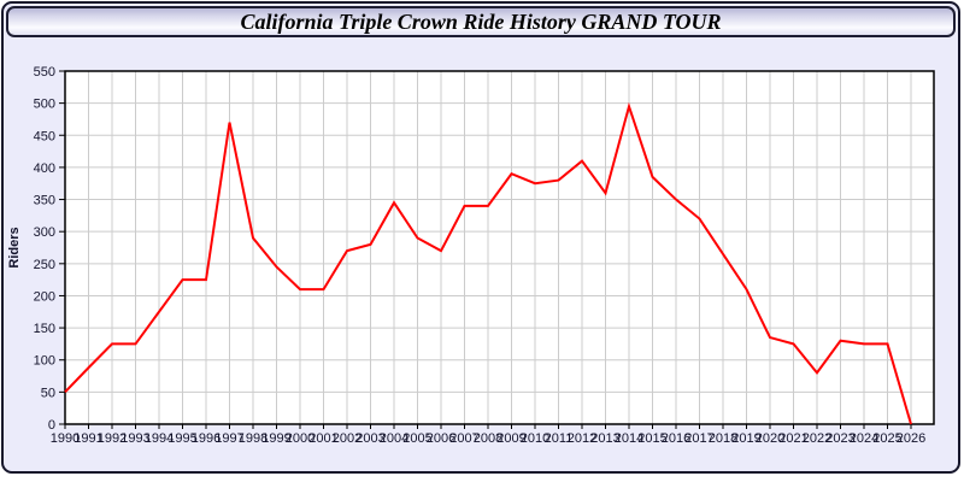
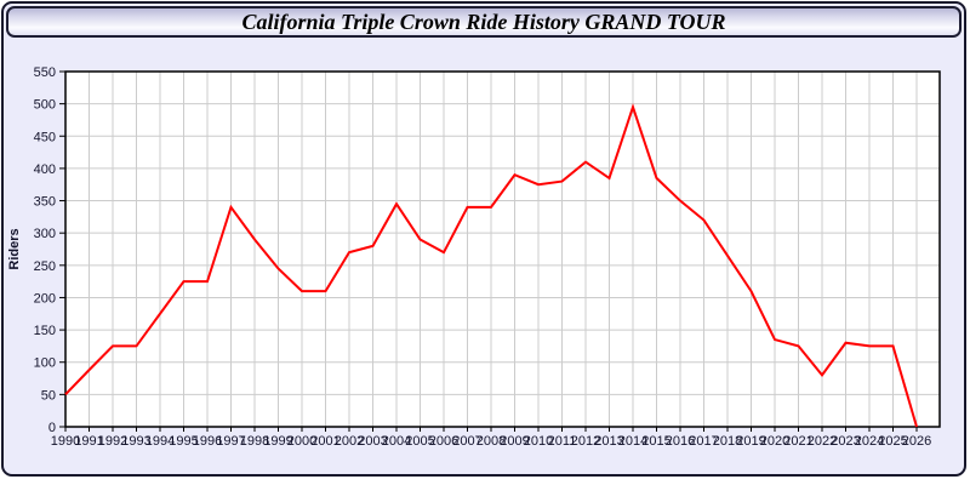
1997: 470 -> 340
2013: 360 -> 380
